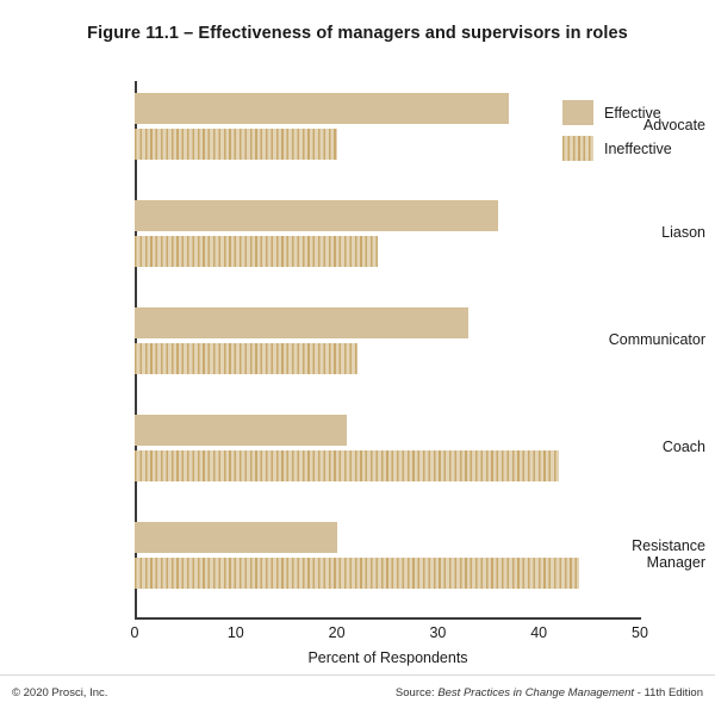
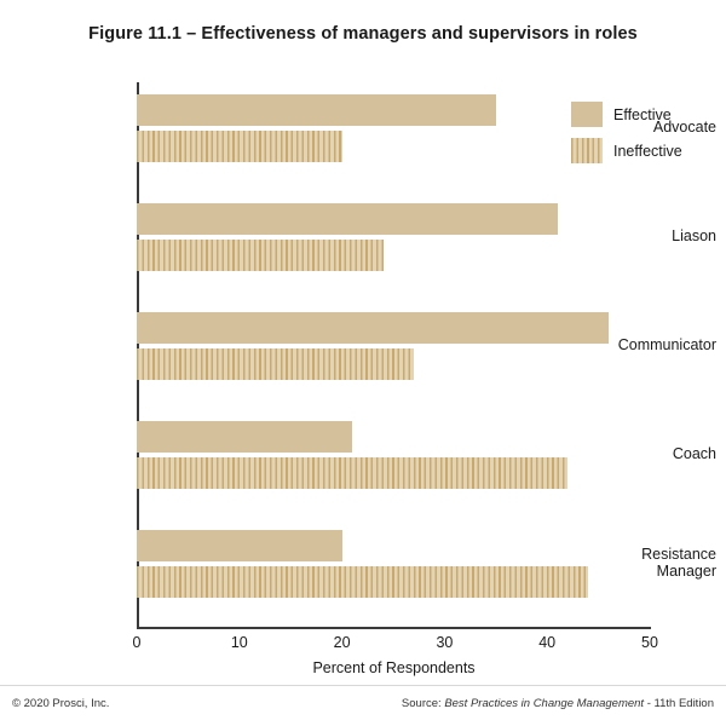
Effective/Advocate: 37 -> 35
Effective/Liason: 36 -> 41
Effective/Communicator: 33 -> 46
Ineffective/Communicator: 22 -> 27
